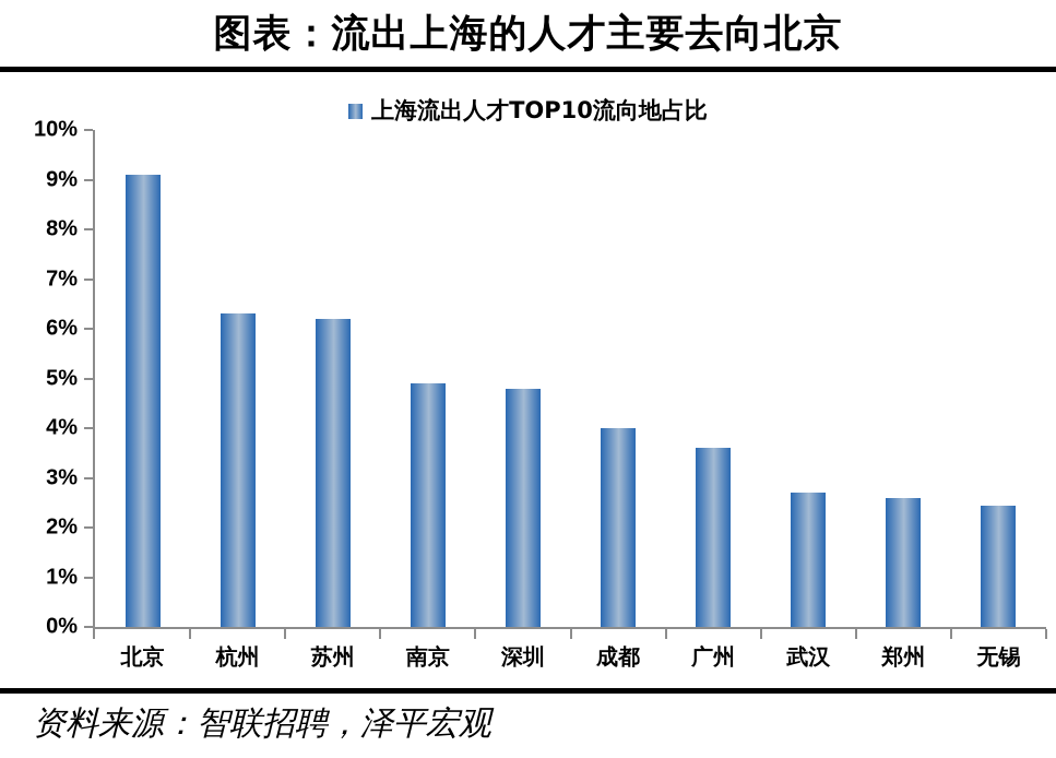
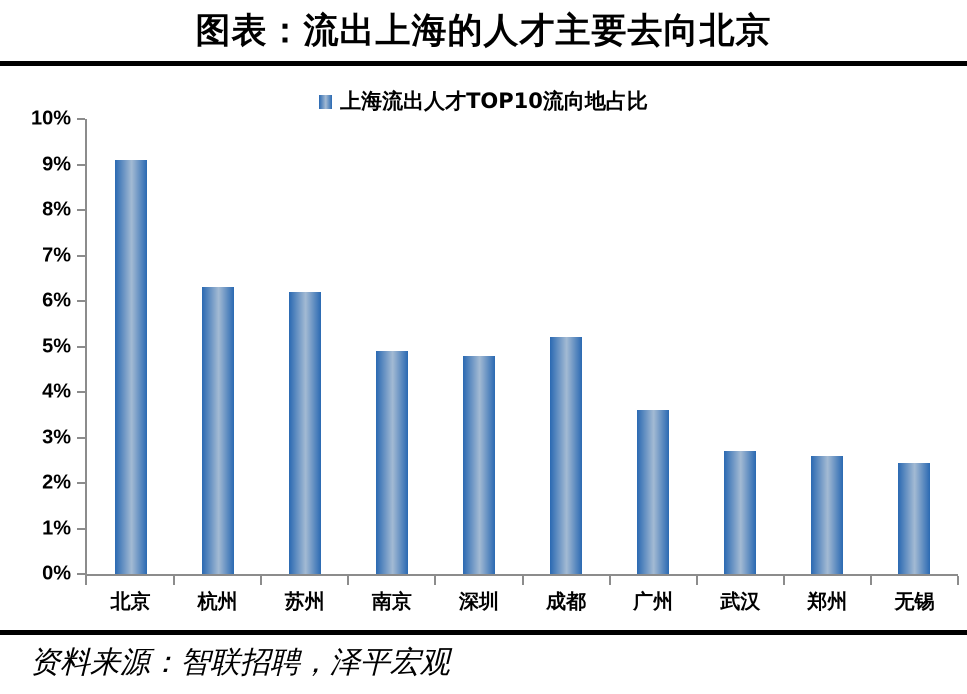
成都: 4.0% -> 5.2%
